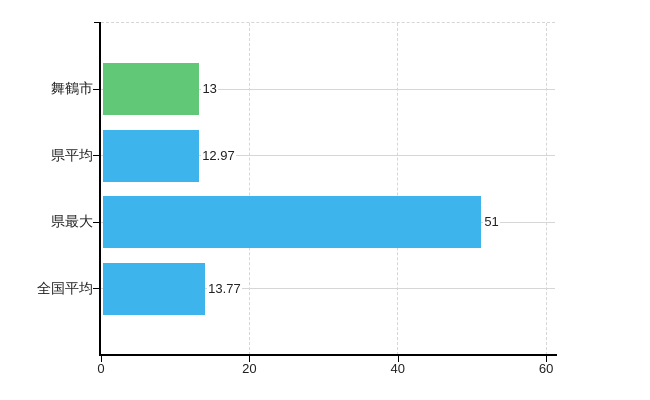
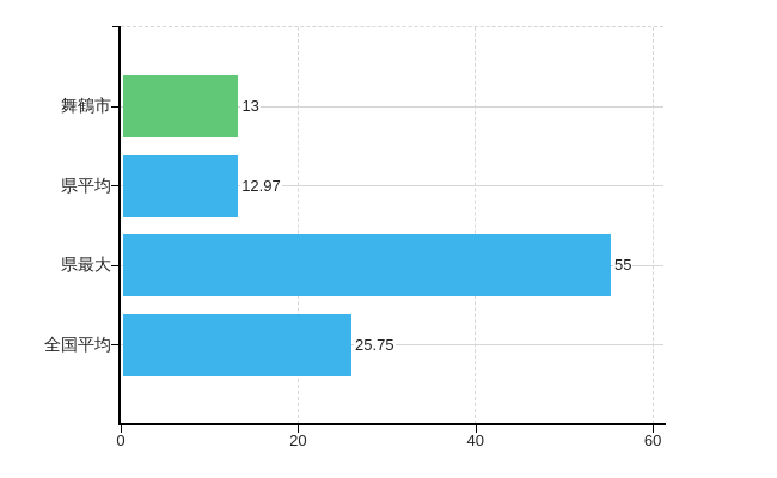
県最大: 51 -> 55
全国平均: 13.77 -> 25.75
